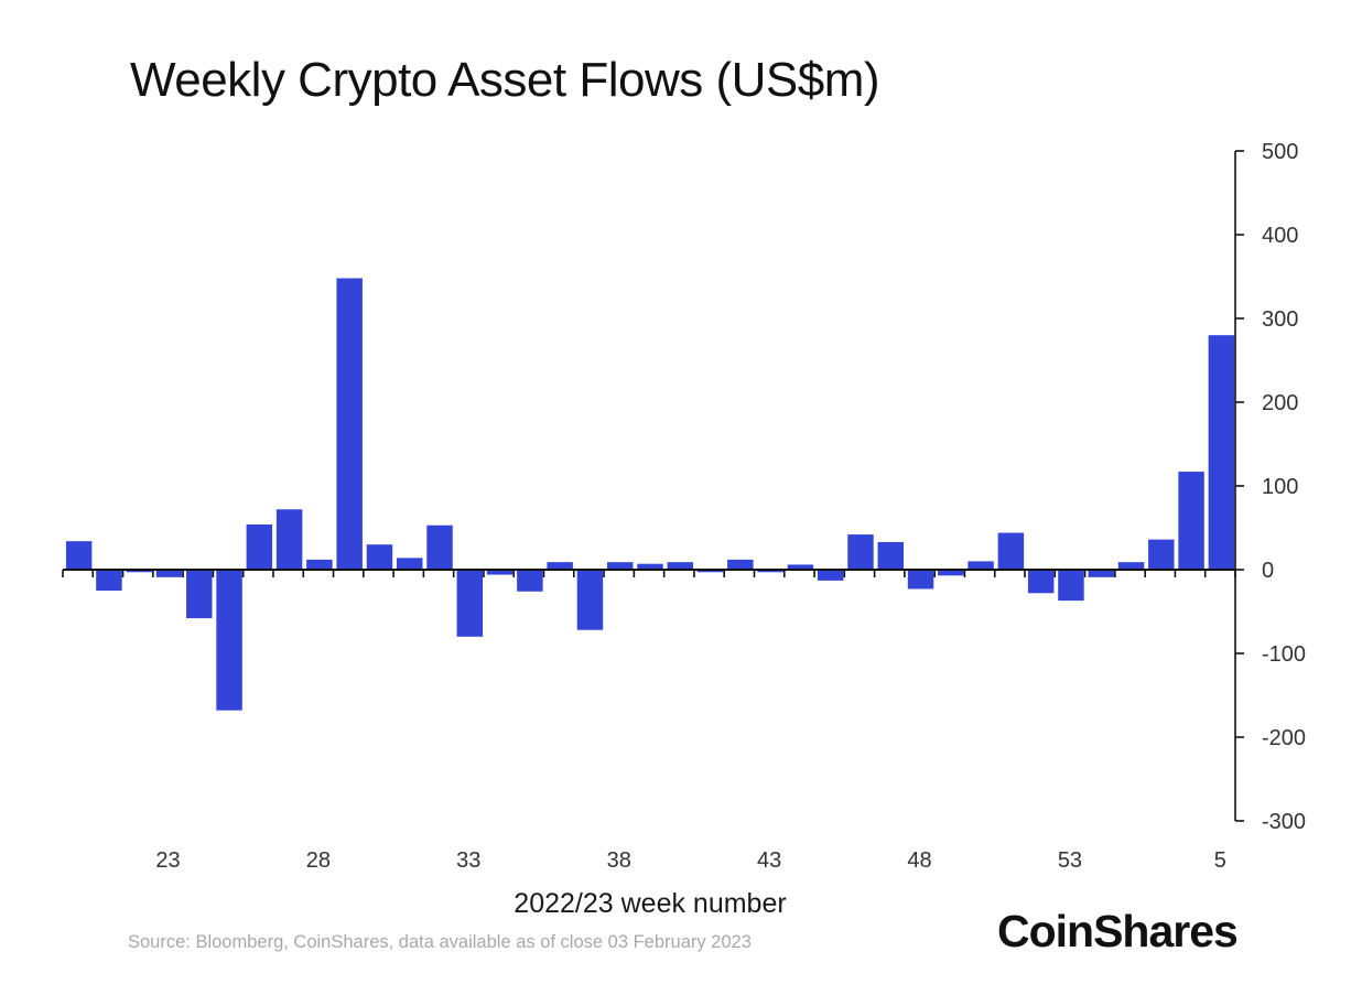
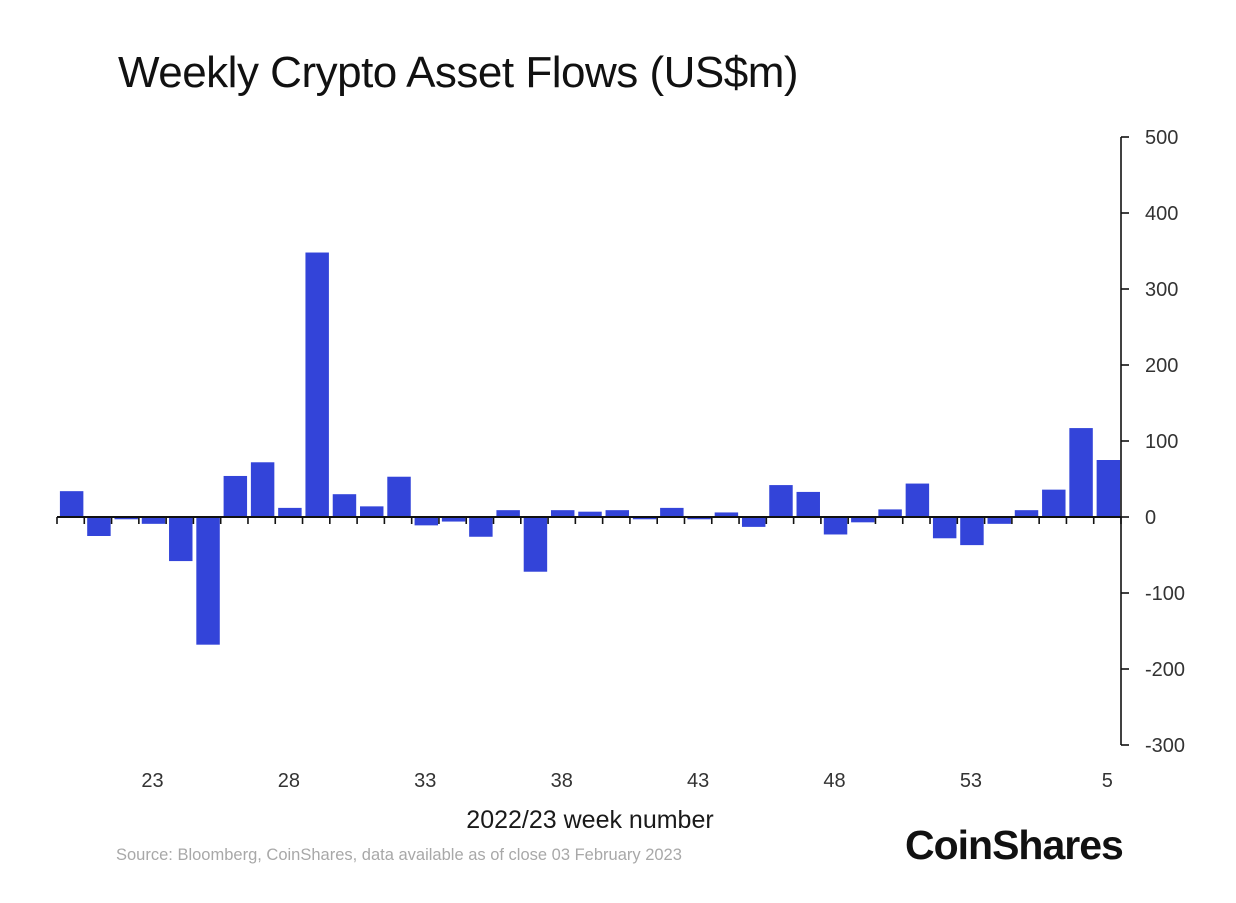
33: -80 -> -10
5: 280 -> 80
